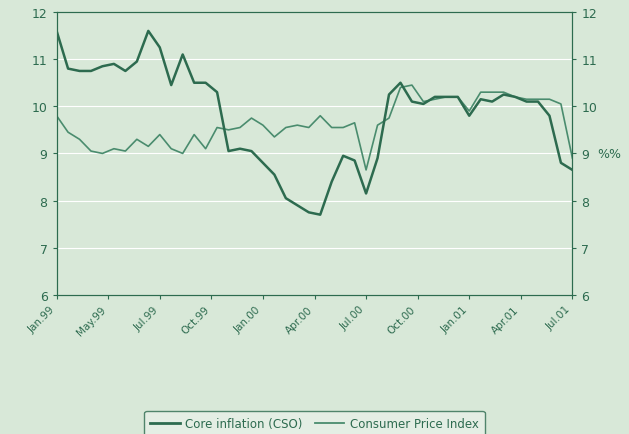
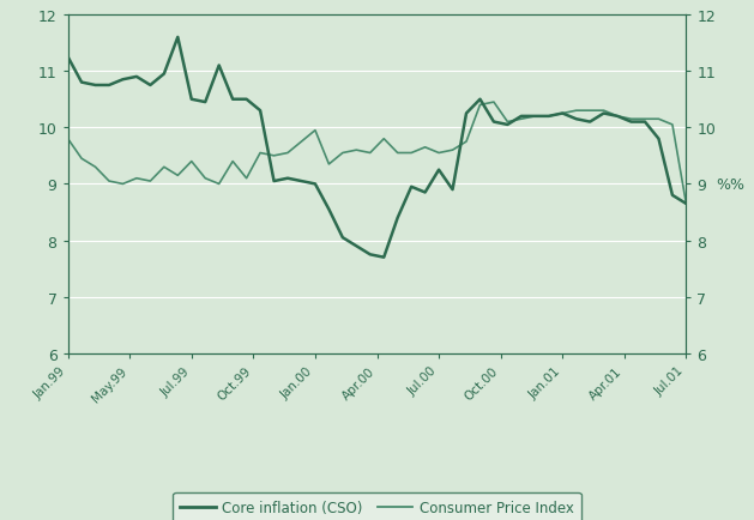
Core inflation (CSO)/Jan.99: 11.60 -> 11.25
Core inflation (CSO)/Jul.99: 11.25 -> 10.50
Core inflation (CSO)/Jan.00: 8.80 -> 9.00
Consumer Price Index/Jan.00: 9.60 -> 9.95
Core inflation (CSO)/Jul.00: 8.15 -> 9.25
Consumer Price Index/Jul.00: 8.65 -> 9.55
Core inflation (CSO)/Jan.01: 9.80 -> 10.25
Consumer Price Index/Jan.01: 9.90 -> 10.25
Consumer Price Index/Jul.01: 8.90 -> 8.65
